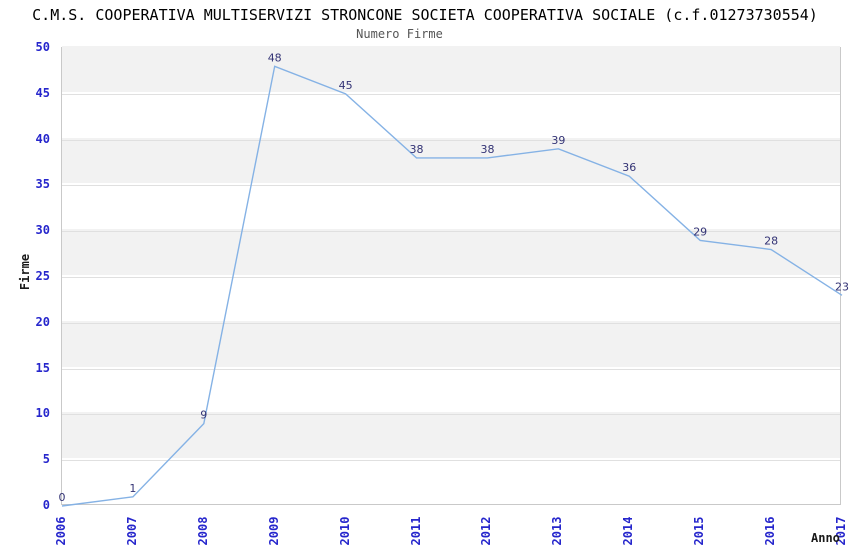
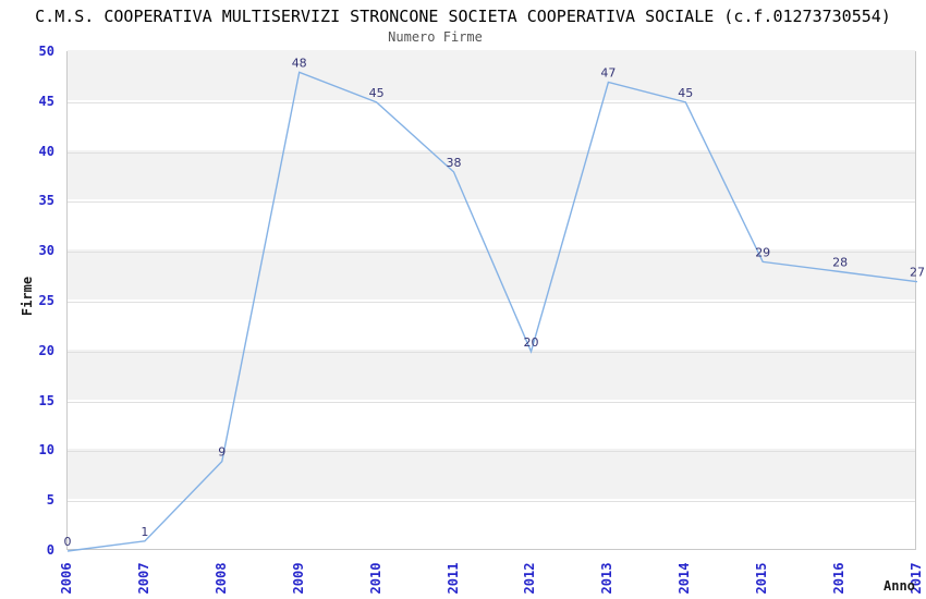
2012: 38 -> 20
2013: 39 -> 47
2014: 36 -> 45
2017: 23 -> 27
